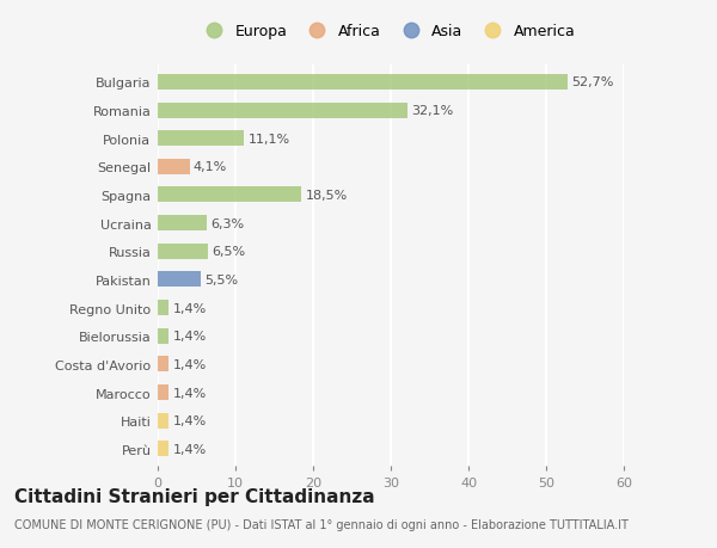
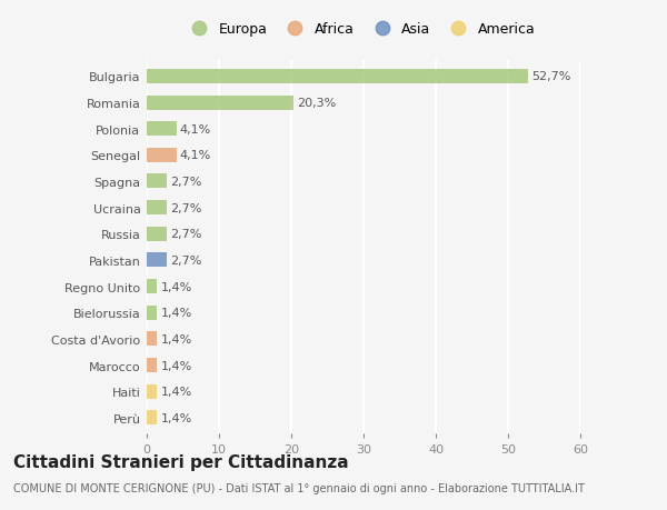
Romania: 32,1% -> 20,3%
Polonia: 11,1% -> 4,1%
Spagna: 18,5% -> 2,7%
Ucraina: 6,3% -> 2,7%
Russia: 6,5% -> 2,7%
Pakistan: 5,5% -> 2,7%
